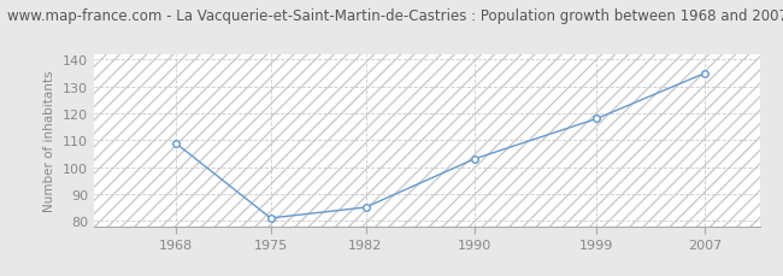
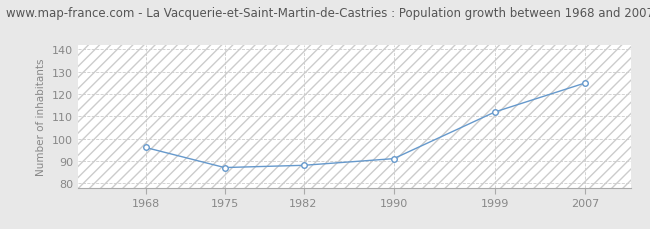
1968: 109 -> 96
1975: 81 -> 87
1982: 85 -> 88
1990: 103 -> 91
1999: 118 -> 112
2007: 135 -> 125
